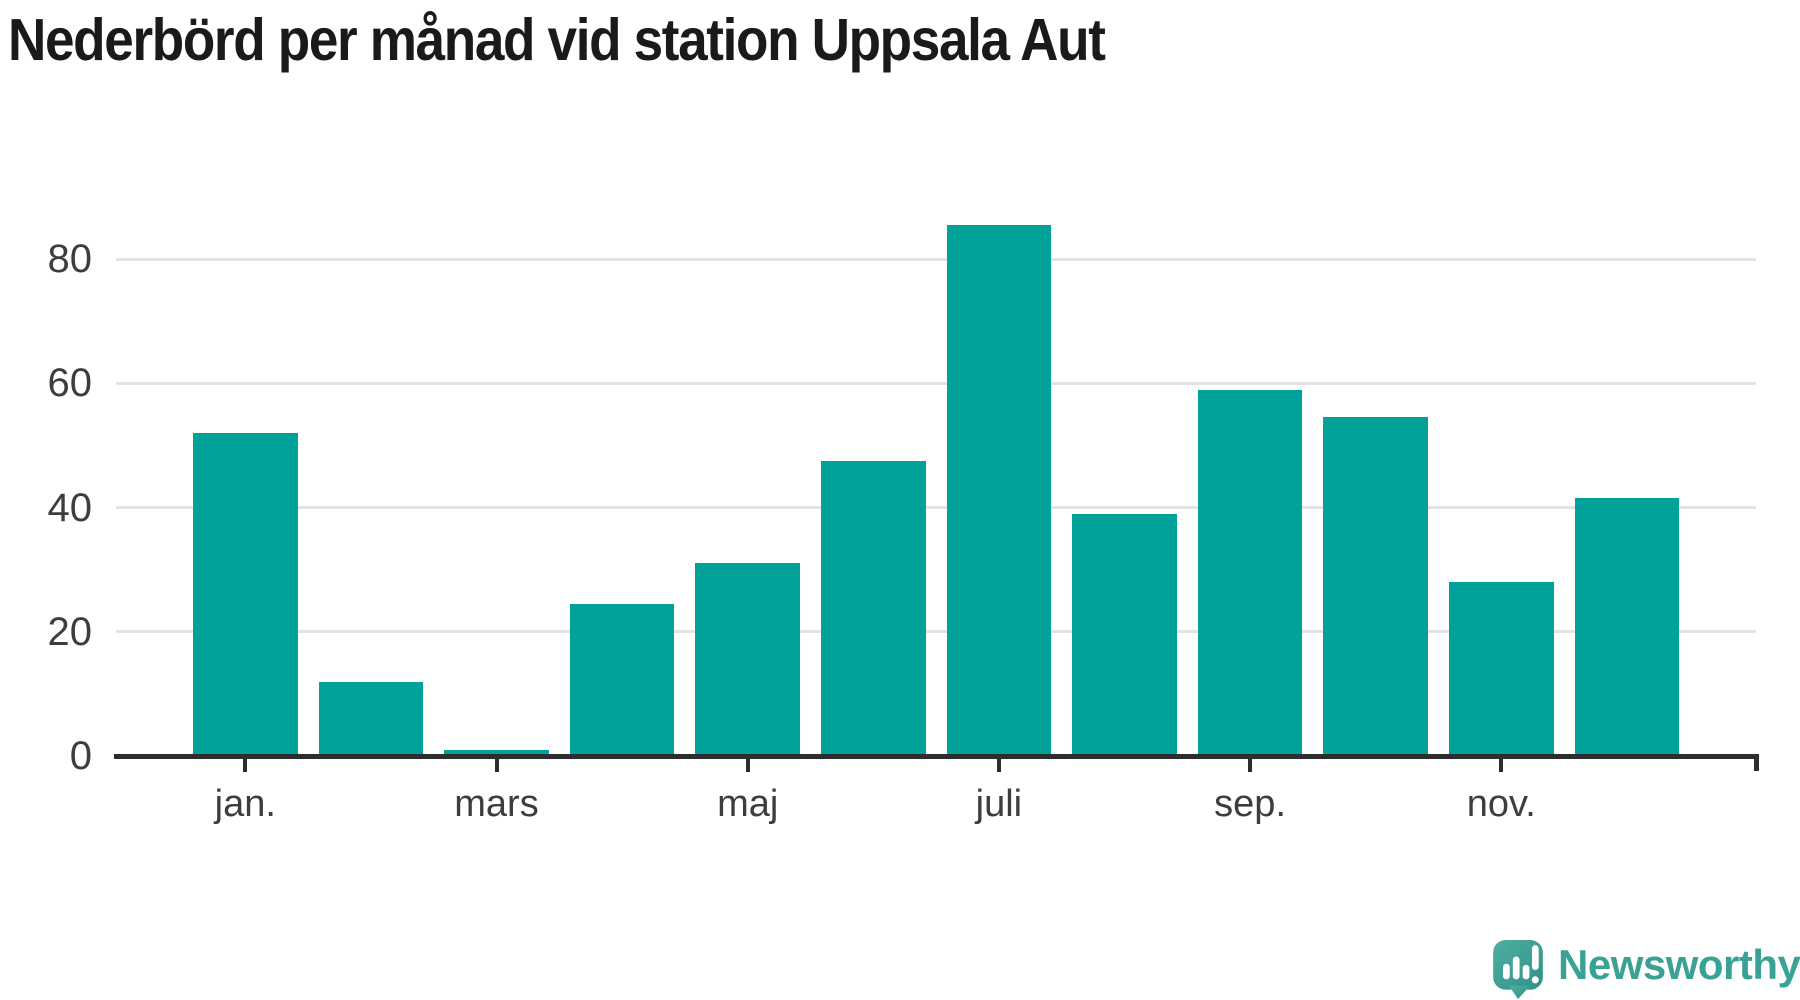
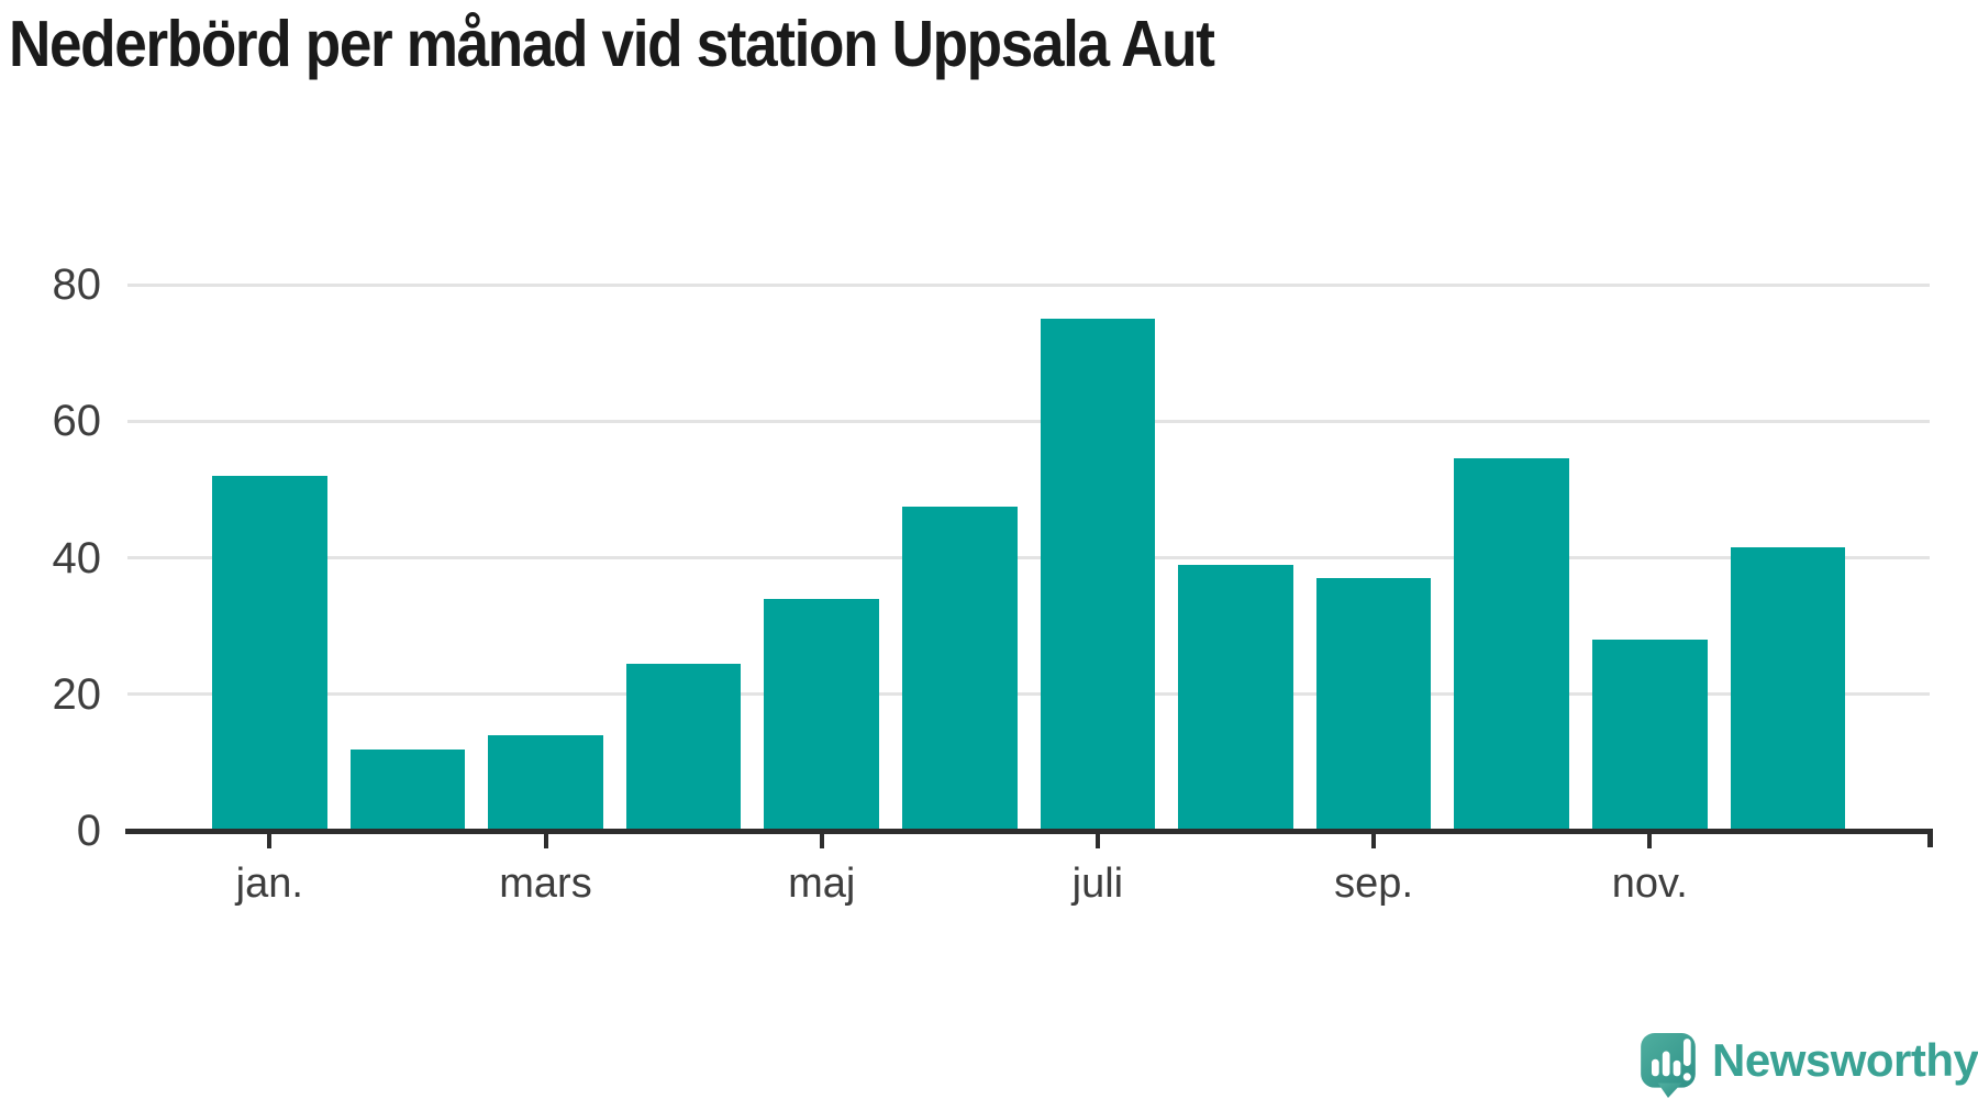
mars: 1 -> 14
maj: 31 -> 34
juli: 86 -> 75
sep.: 59 -> 37
